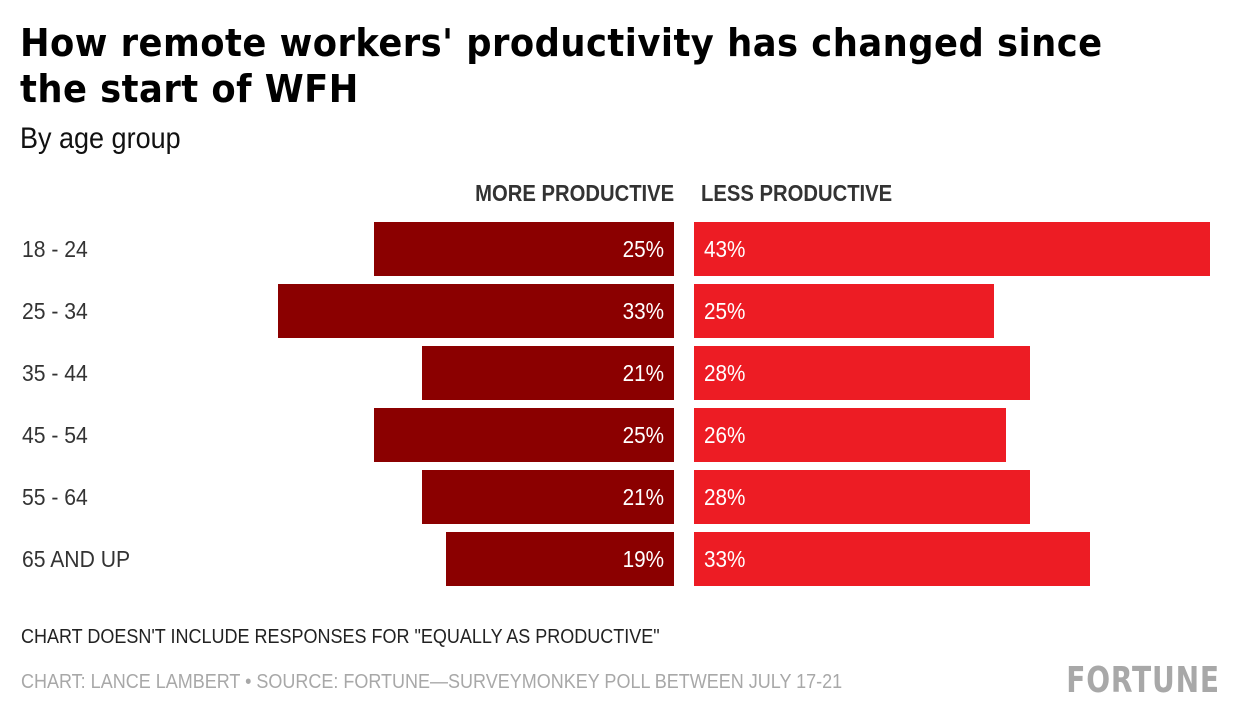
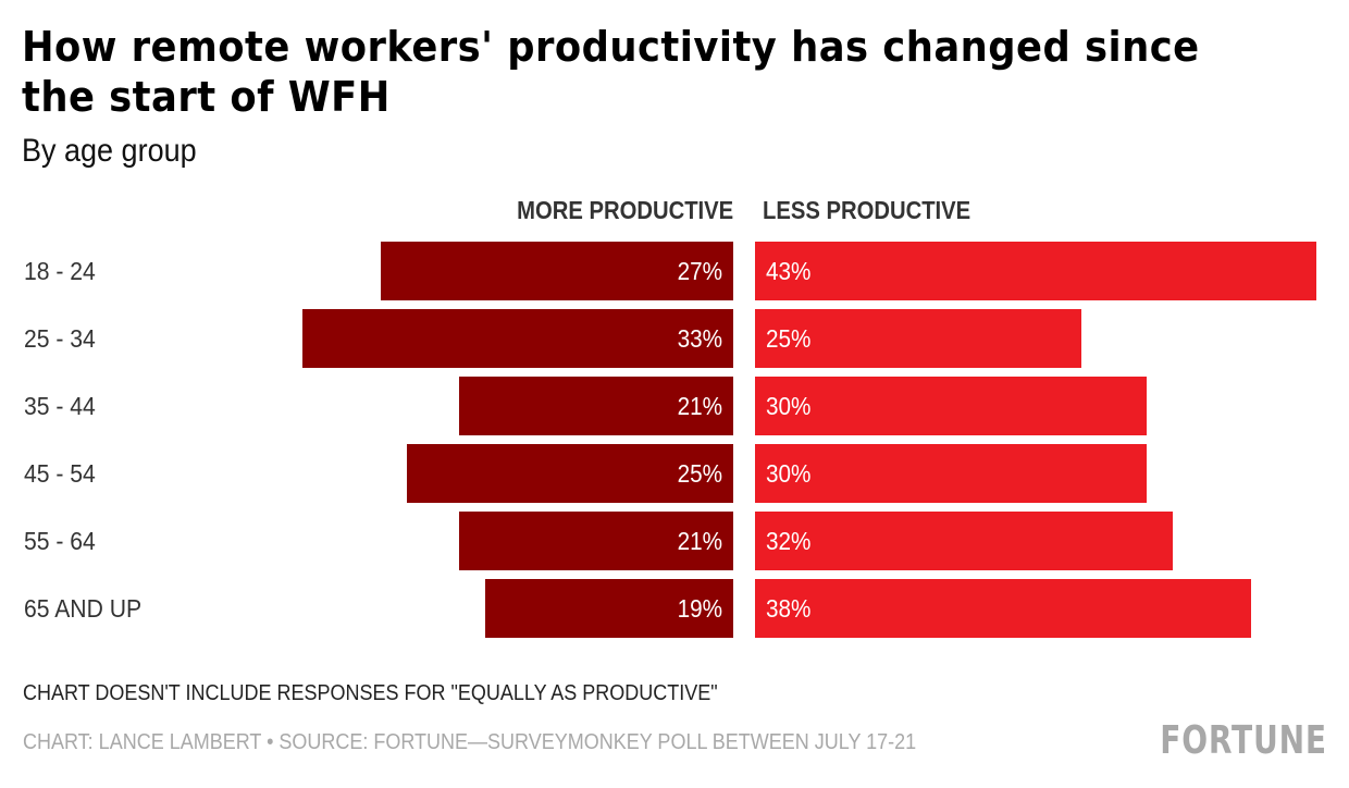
MORE PRODUCTIVE/18 - 24: 25% -> 27%
LESS PRODUCTIVE/35 - 44: 28% -> 30%
LESS PRODUCTIVE/45 - 54: 26% -> 30%
LESS PRODUCTIVE/55 - 64: 28% -> 32%
LESS PRODUCTIVE/65 AND UP: 33% -> 38%
